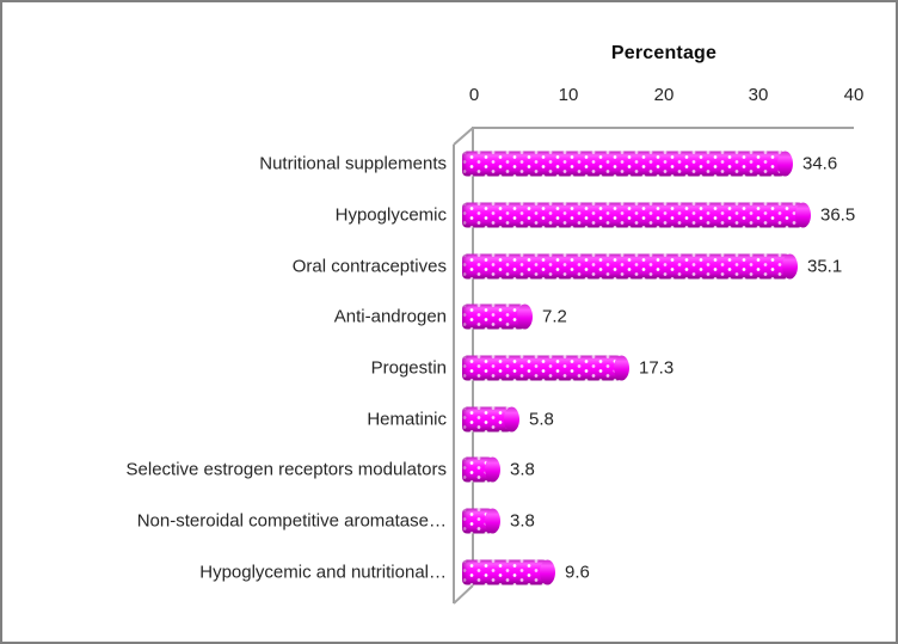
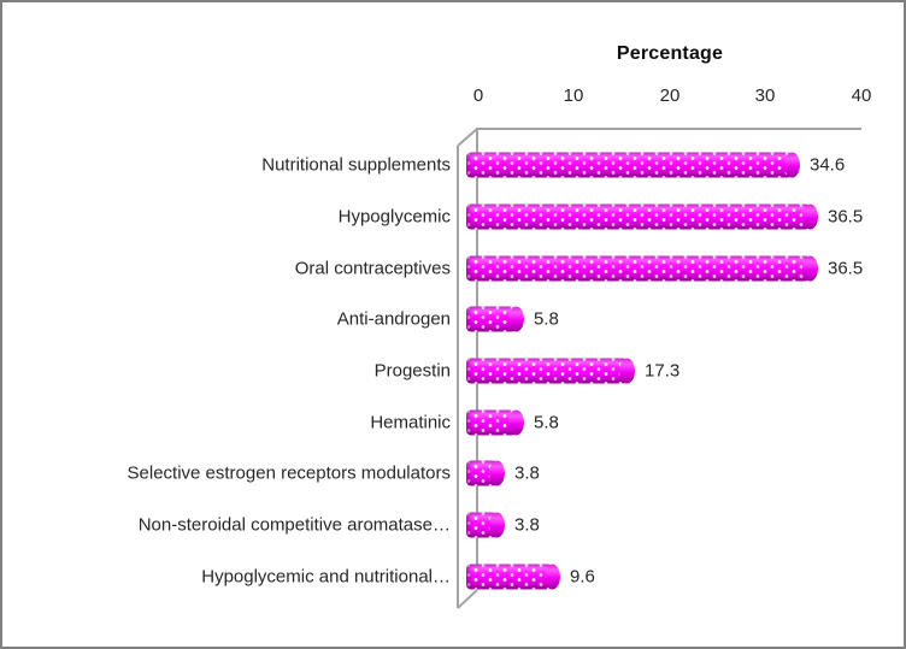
Oral contraceptives: 35.1 -> 36.5
Anti-androgen: 7.2 -> 5.8
